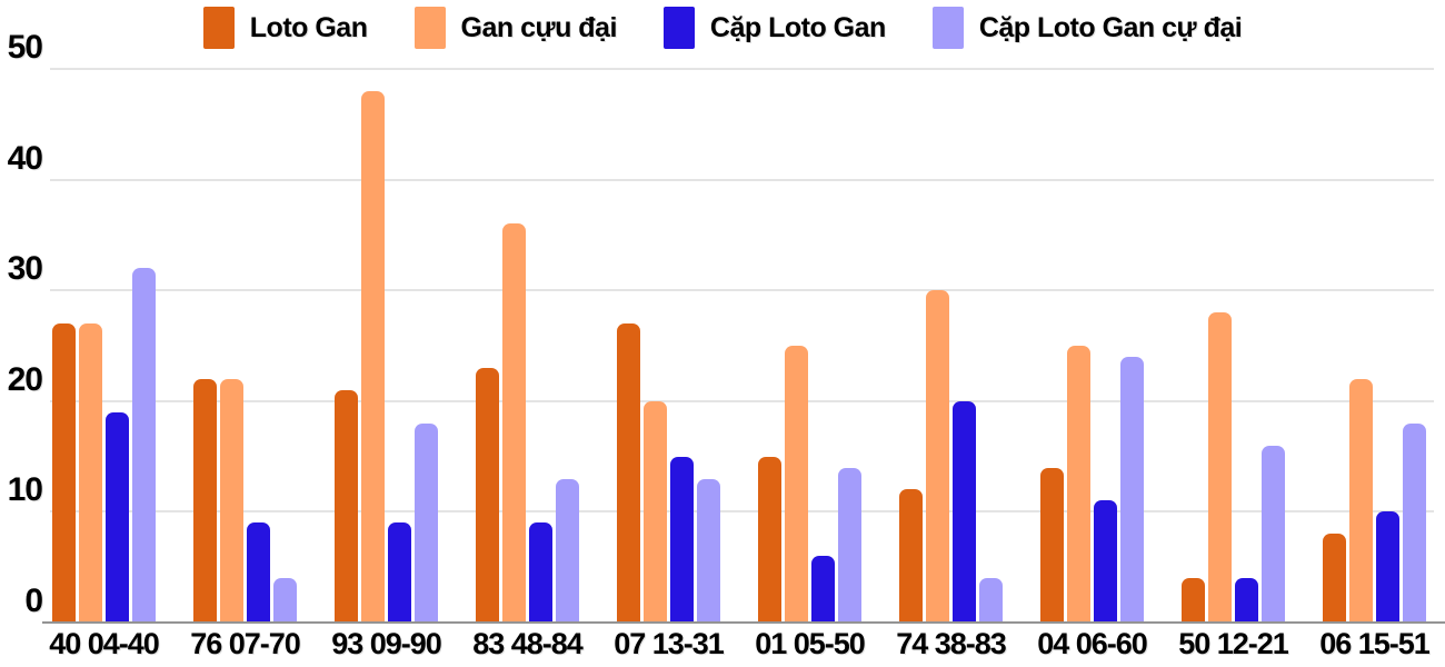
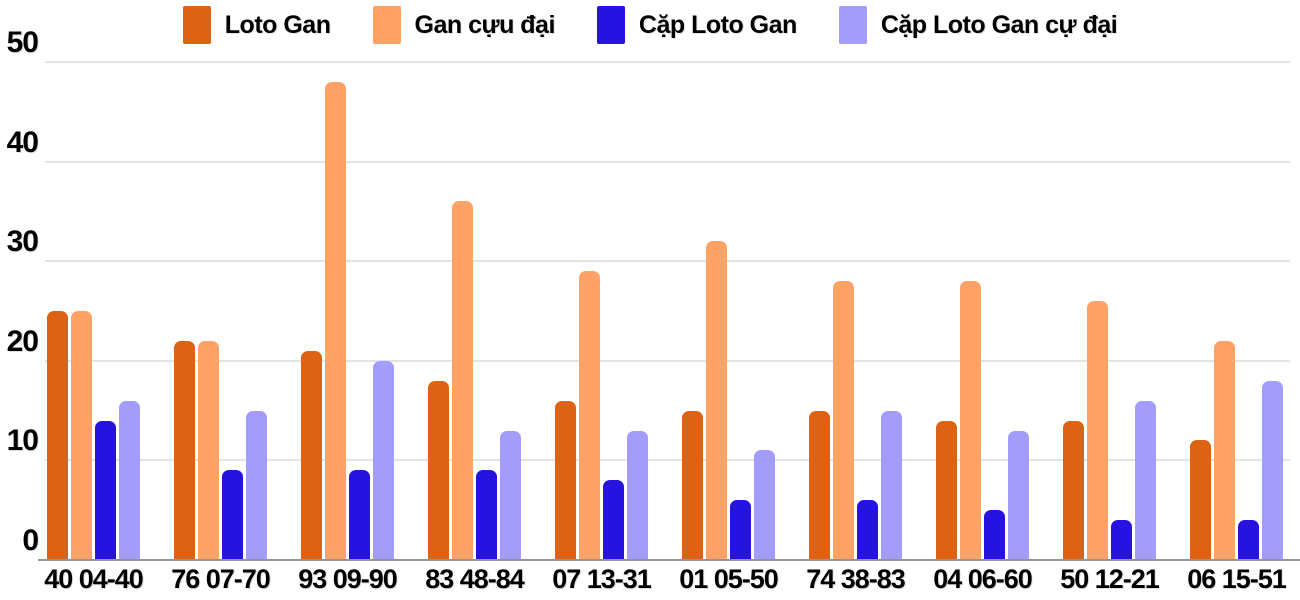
Loto Gan/40 04-40: 27 -> 25
Gan cựu đại/40 04-40: 27 -> 25
Cặp Loto Gan/40 04-40: 19 -> 14
Cặp Loto Gan cự đại/40 04-40: 32 -> 16
Cặp Loto Gan cự đại/76 07-70: 4 -> 15
Cặp Loto Gan cự đại/93 09-90: 18 -> 20
Loto Gan/83 48-84: 23 -> 18
Loto Gan/07 13-31: 27 -> 16
Gan cựu đại/07 13-31: 20 -> 29
Cặp Loto Gan/07 13-31: 15 -> 8
Gan cựu đại/01 05-50: 25 -> 32
Cặp Loto Gan cự đại/01 05-50: 14 -> 11
Loto Gan/74 38-83: 12 -> 15
Gan cựu đại/74 38-83: 30 -> 28
Cặp Loto Gan/74 38-83: 20 -> 6
Cặp Loto Gan cự đại/74 38-83: 4 -> 15
Gan cựu đại/04 06-60: 25 -> 28
Cặp Loto Gan/04 06-60: 11 -> 5
Cặp Loto Gan cự đại/04 06-60: 24 -> 13
Loto Gan/50 12-21: 4 -> 14
Gan cựu đại/50 12-21: 28 -> 26
Loto Gan/06 15-51: 8 -> 12
Cặp Loto Gan/06 15-51: 10 -> 4
